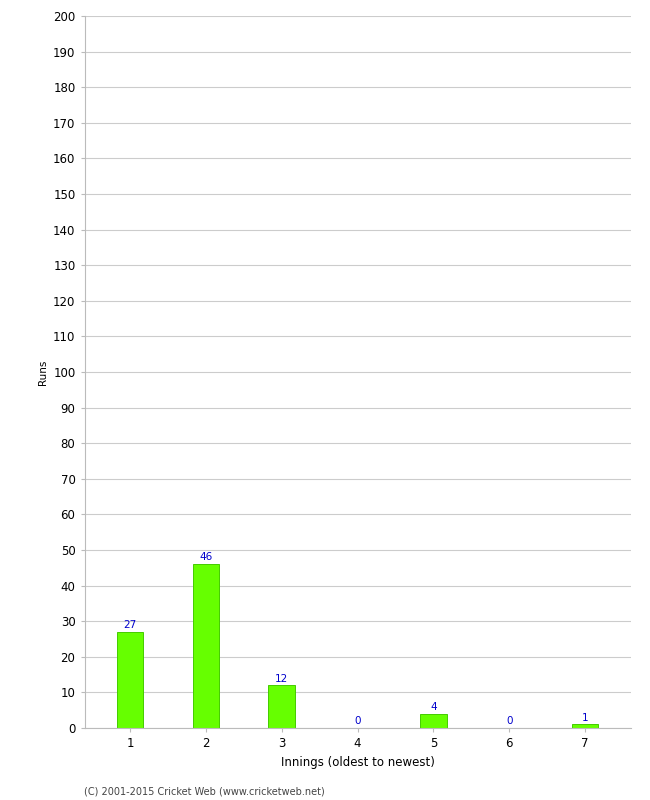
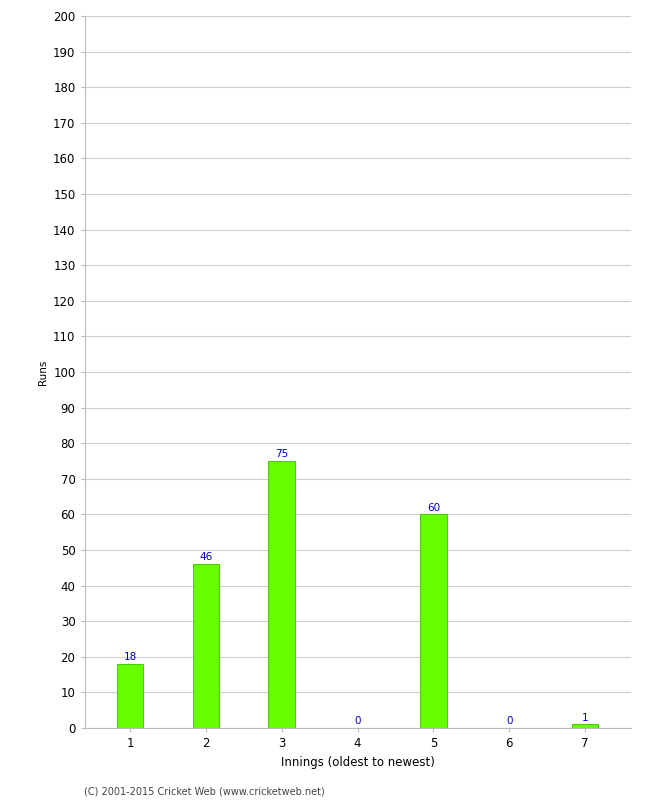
1: 27 -> 18
3: 12 -> 75
5: 4 -> 60
